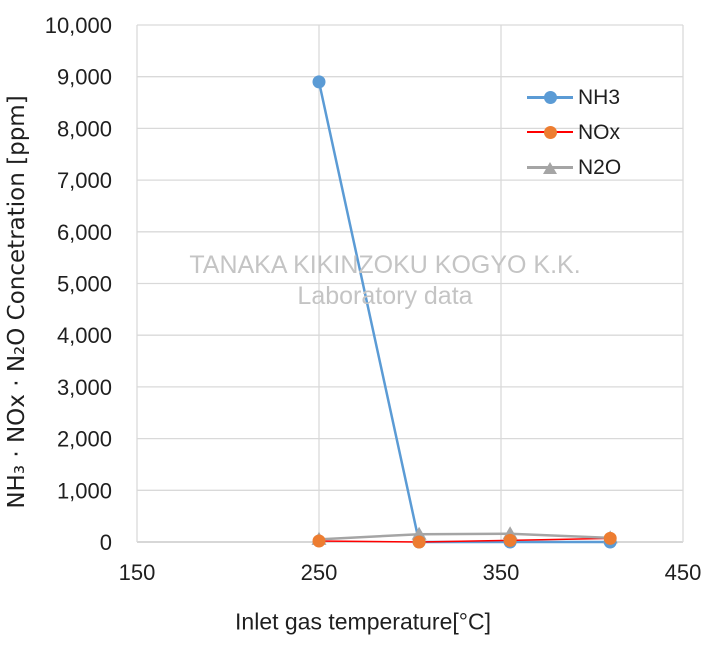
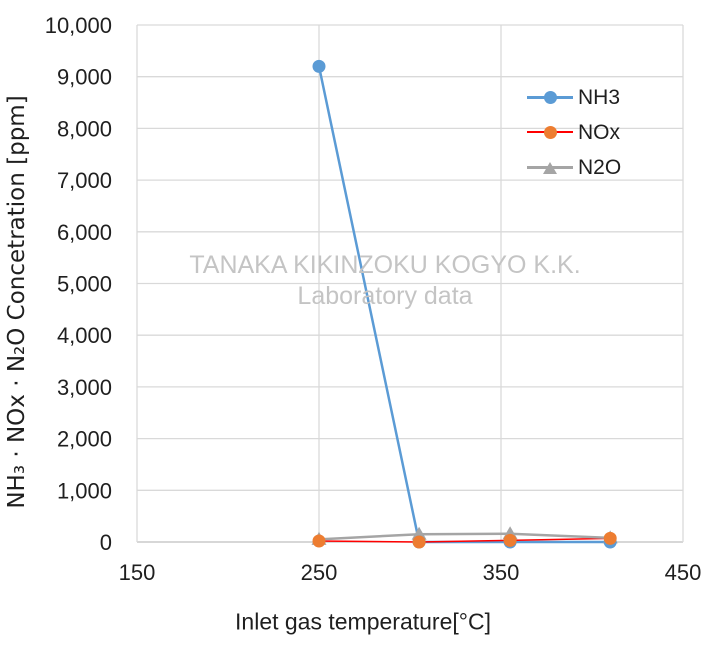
NH3/250: 8900 -> 9200
